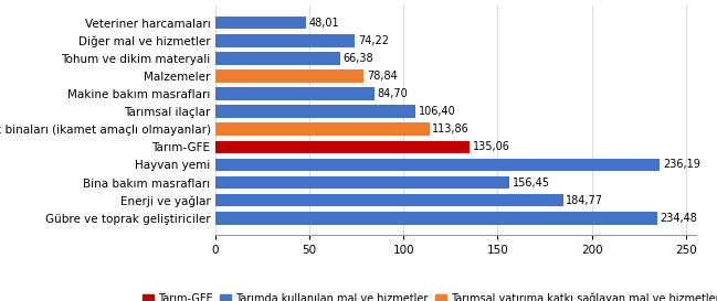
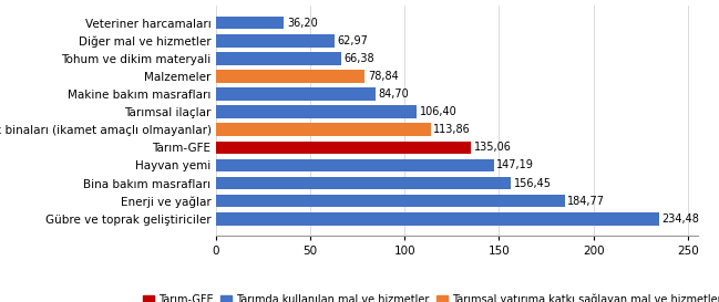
Veteriner harcamaları: 48,01 -> 36,20
Diğer mal ve hizmetler: 74,22 -> 62,97
Hayvan yemi: 236,19 -> 147,19
